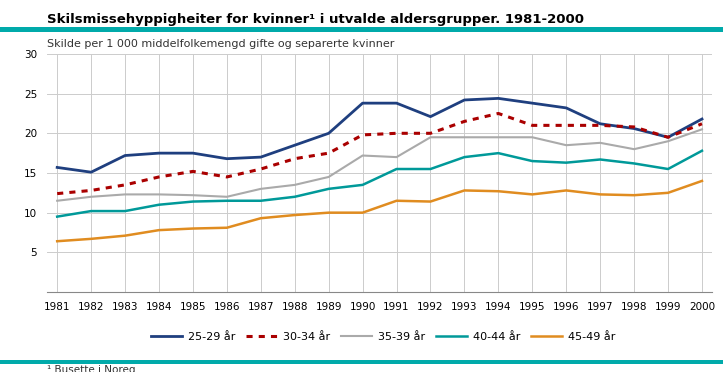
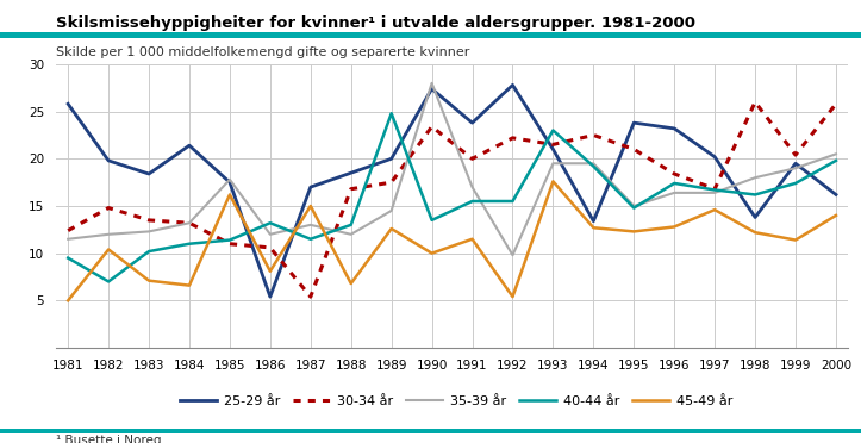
25-29 år/1981: 15.7 -> 25.8
45-49 år/1981: 6.4 -> 5.0
25-29 år/1982: 15.1 -> 19.8
30-34 år/1982: 12.8 -> 14.8
40-44 år/1982: 10.2 -> 7.0
45-49 år/1982: 6.7 -> 10.4
25-29 år/1983: 17.2 -> 18.4
25-29 år/1984: 17.5 -> 21.4
30-34 år/1984: 14.5 -> 13.2
35-39 år/1984: 12.3 -> 13.2
45-49 år/1984: 7.8 -> 6.6
30-34 år/1985: 15.2 -> 11.0
35-39 år/1985: 12.2 -> 17.8
45-49 år/1985: 8.0 -> 16.2
25-29 år/1986: 16.8 -> 5.4
30-34 år/1986: 14.5 -> 10.6
40-44 år/1986: 11.5 -> 13.2
30-34 år/1987: 15.5 -> 5.4
45-49 år/1987: 9.3 -> 15.0
35-39 år/1988: 13.5 -> 12.0
40-44 år/1988: 12.0 -> 13.0
45-49 år/1988: 9.7 -> 6.8
40-44 år/1989: 13.0 -> 24.8
45-49 år/1989: 10.0 -> 12.6
25-29 år/1990: 23.8 -> 27.4
30-34 år/1990: 19.8 -> 23.4
35-39 år/1990: 17.2 -> 28.0
25-29 år/1992: 22.1 -> 27.8
30-34 år/1992: 20.0 -> 22.2
35-39 år/1992: 19.5 -> 9.8
45-49 år/1992: 11.4 -> 5.4
25-29 år/1993: 24.2 -> 21.0
40-44 år/1993: 17.0 -> 23.0
45-49 år/1993: 12.8 -> 17.6
25-29 år/1994: 24.4 -> 13.4
40-44 år/1994: 17.5 -> 19.2
35-39 år/1995: 19.5 -> 15.0
40-44 år/1995: 16.5 -> 14.8
30-34 år/1996: 21.0 -> 18.4
35-39 år/1996: 18.5 -> 16.4
40-44 år/1996: 16.3 -> 17.4
25-29 år/1997: 21.2 -> 20.2
30-34 år/1997: 21.0 -> 16.8
35-39 år/1997: 18.8 -> 16.4
45-49 år/1997: 12.3 -> 14.6
25-29 år/1998: 20.6 -> 13.8
30-34 år/1998: 20.8 -> 26.0
30-34 år/1999: 19.5 -> 20.4
40-44 år/1999: 15.5 -> 17.4
45-49 år/1999: 12.5 -> 11.4
25-29 år/2000: 21.8 -> 16.2
30-34 år/2000: 21.2 -> 25.8
40-44 år/2000: 17.8 -> 19.8
